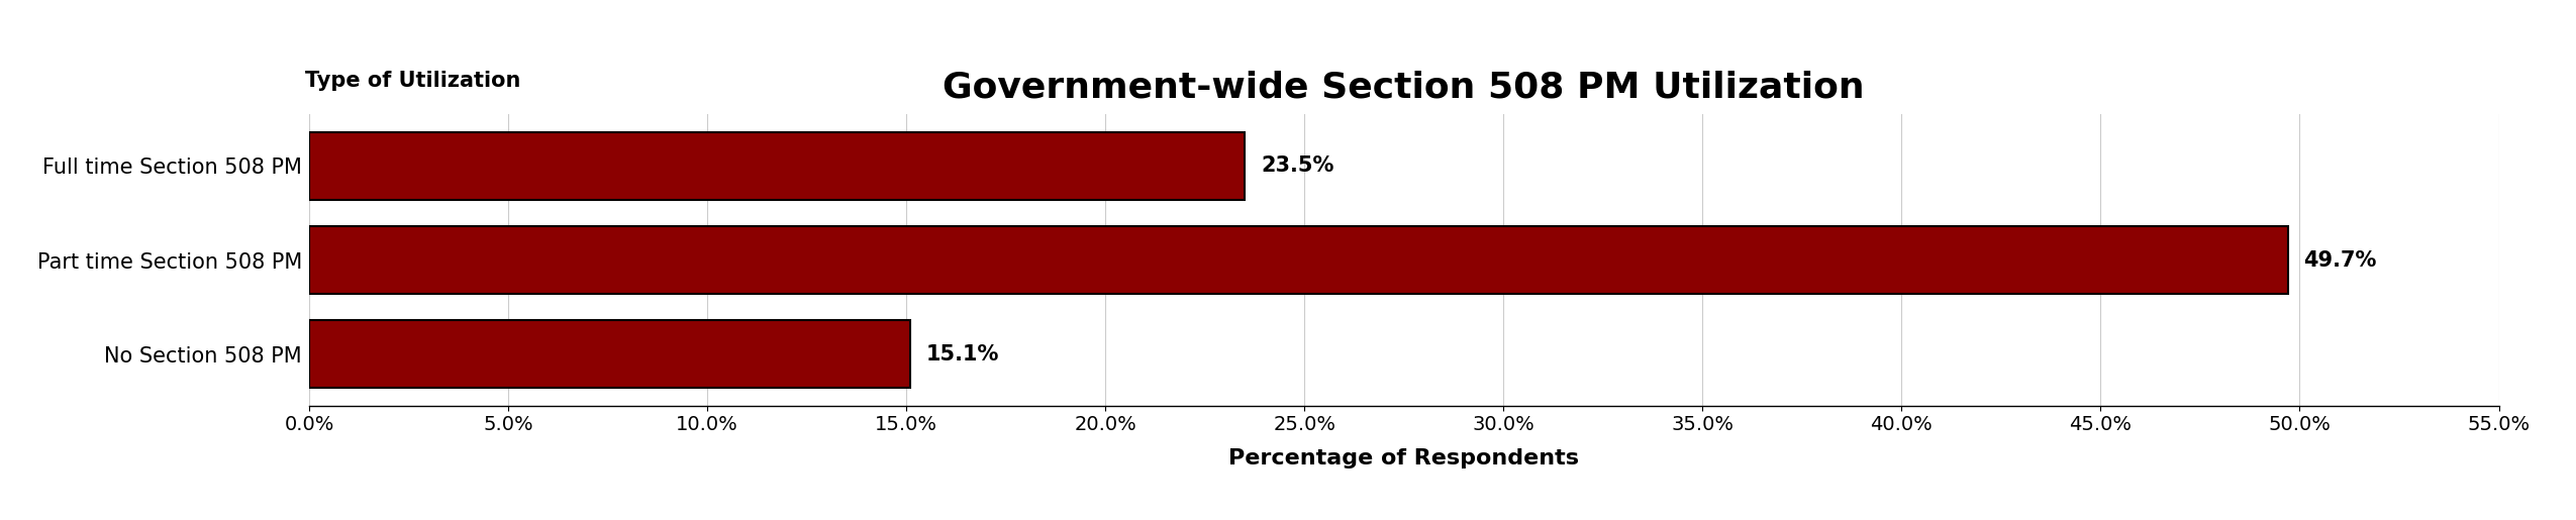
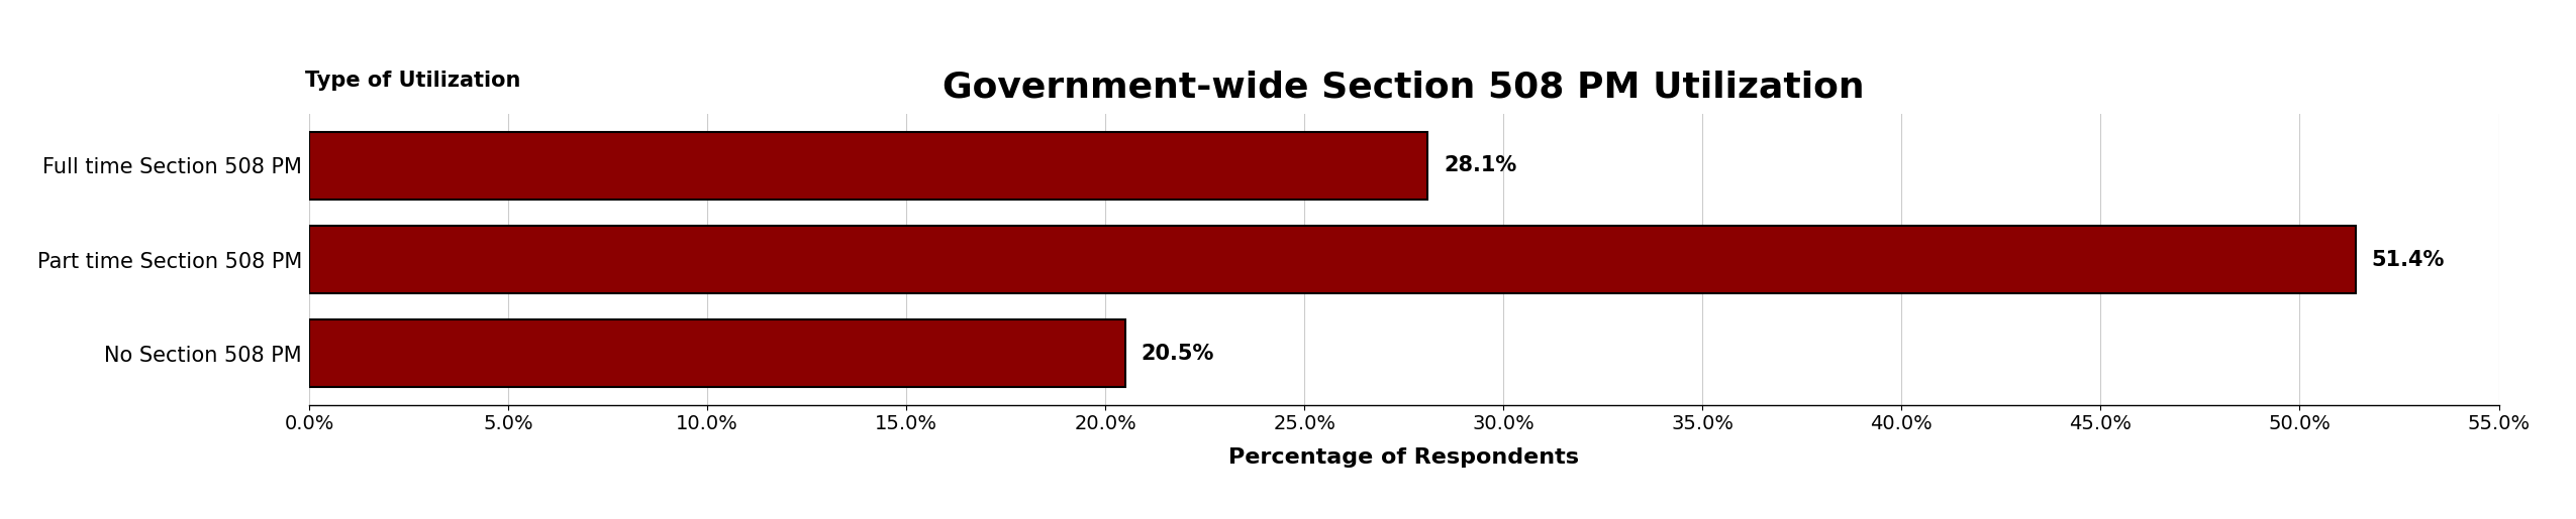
Full time Section 508 PM: 23.5% -> 28.1%
Part time Section 508 PM: 49.7% -> 51.4%
No Section 508 PM: 15.1% -> 20.5%
